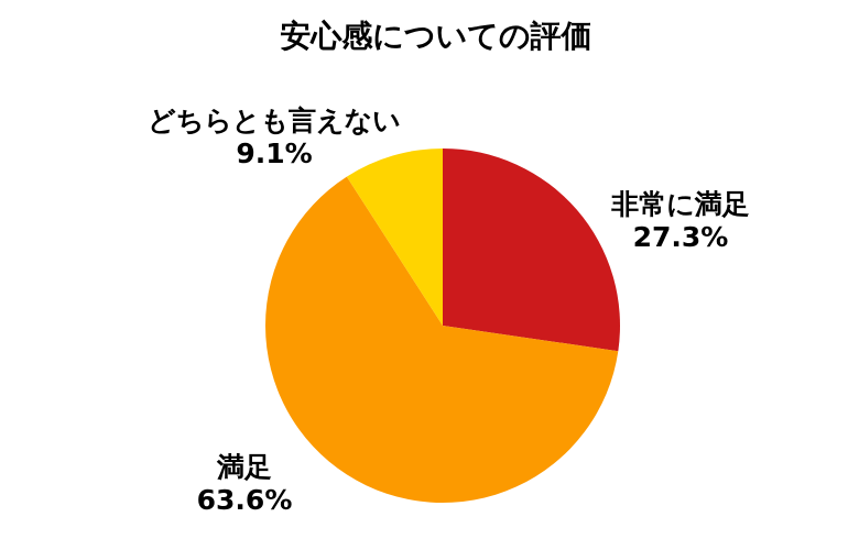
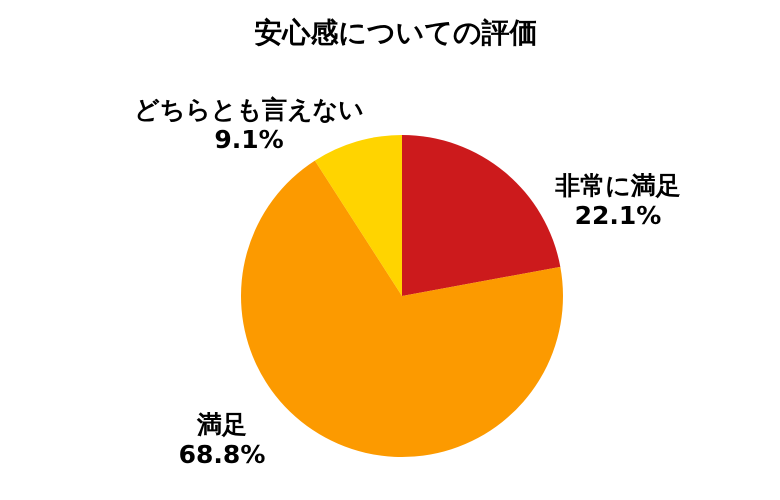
非常に満足: 27.3% -> 22.1%
満足: 63.6% -> 68.8%
